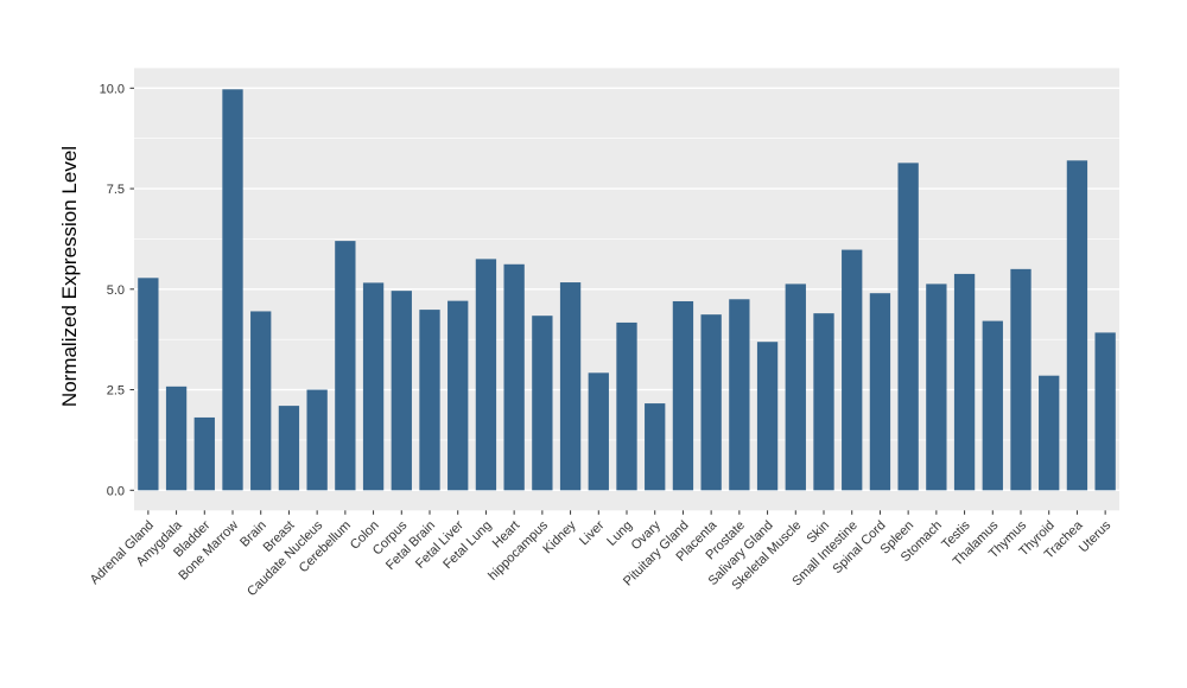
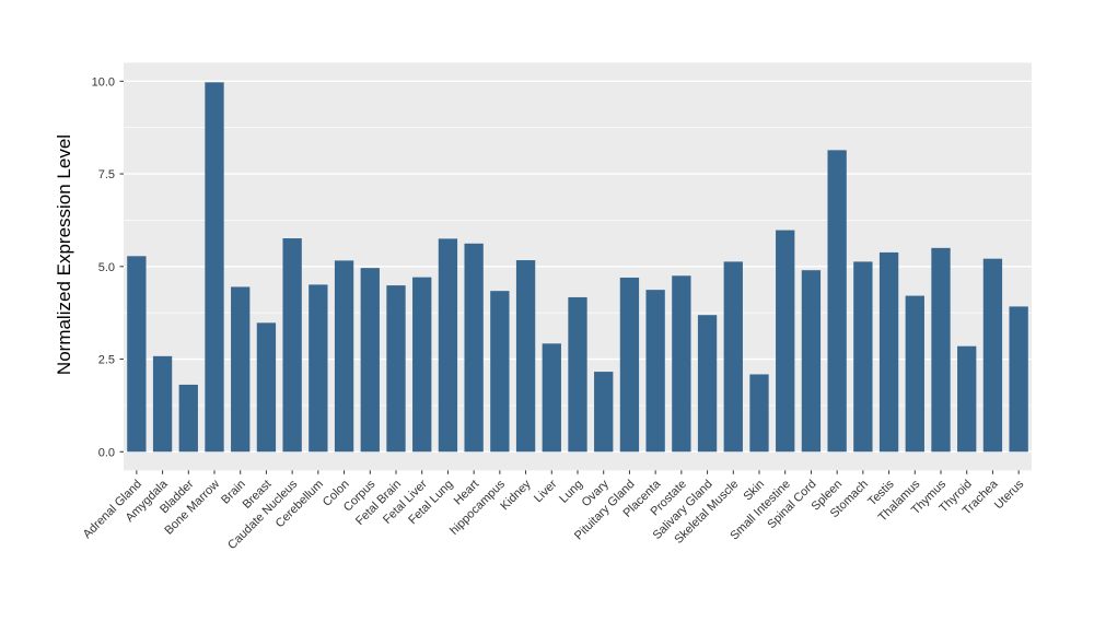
Breast: 2.1 -> 3.5
Caudate Nucleus: 2.5 -> 5.8
Cerebellum: 6.2 -> 4.5
Skin: 4.4 -> 2.1
Trachea: 8.2 -> 5.2
